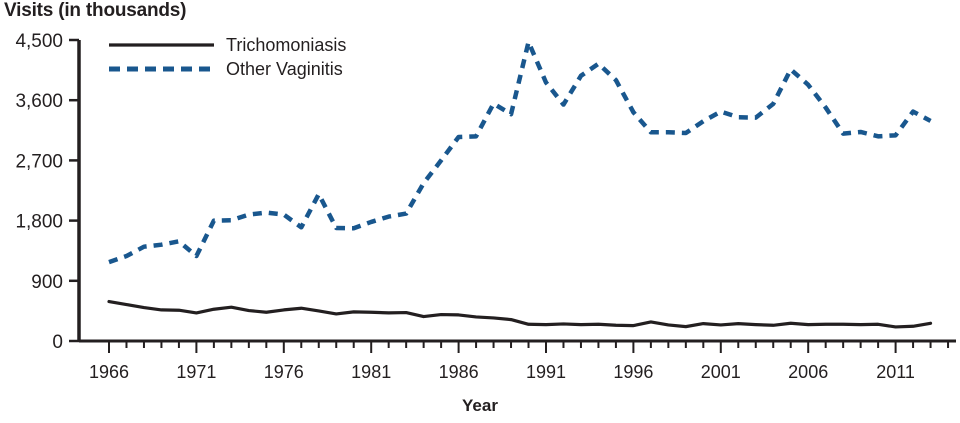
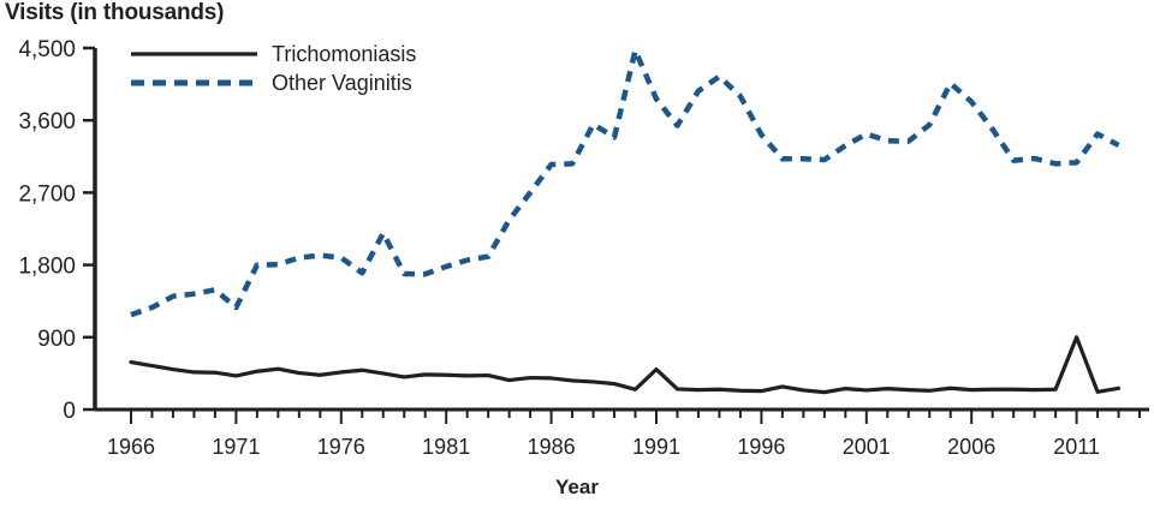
Trichomoniasis/1991: 200 -> 500
Trichomoniasis/2011: 200 -> 900
